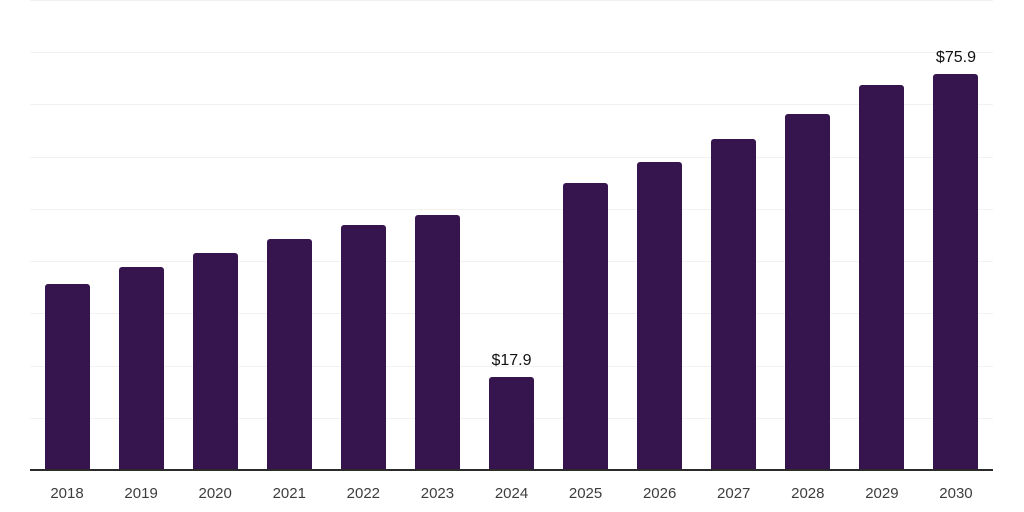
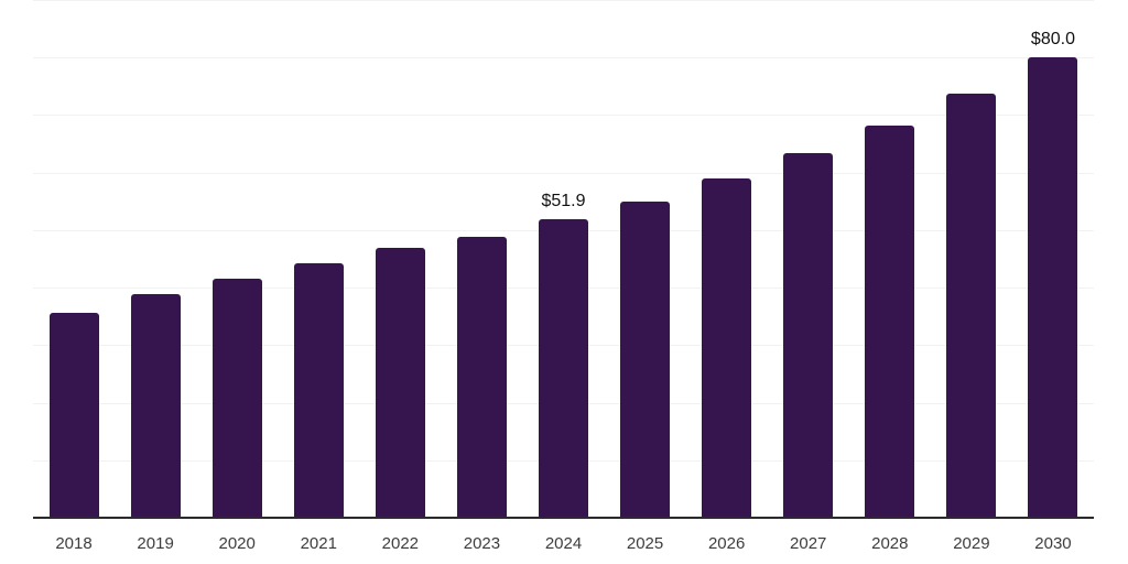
2024: $17.9 -> $51.9
2030: $75.9 -> $80.0
